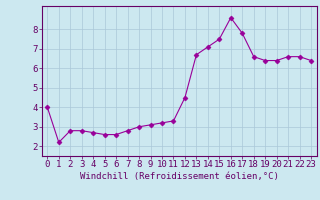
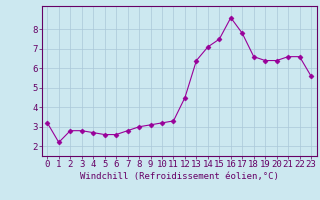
0: 4.0 -> 3.2
13: 6.7 -> 6.4
23: 6.4 -> 5.6
